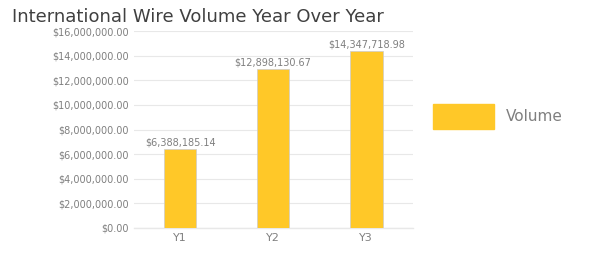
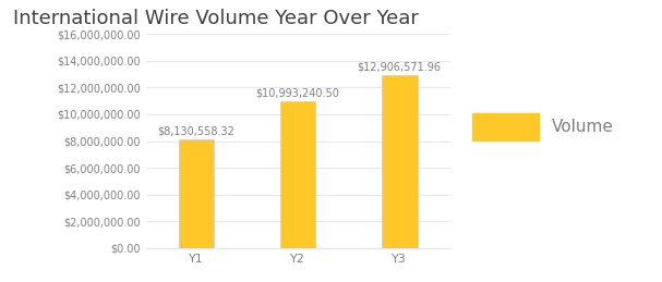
Y1: $6,388,185.14 -> $8,130,558.32
Y2: $12,898,130.67 -> $10,993,240.50
Y3: $14,347,718.98 -> $12,906,571.96
